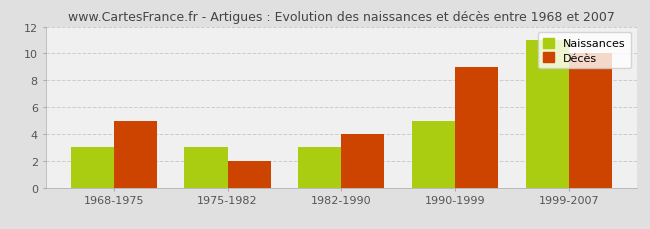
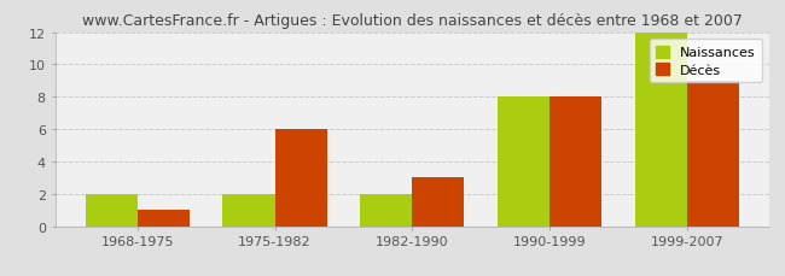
Naissances/1968-1975: 3 -> 2
Décès/1968-1975: 5 -> 1
Naissances/1975-1982: 3 -> 2
Décès/1975-1982: 2 -> 6
Naissances/1982-1990: 3 -> 2
Décès/1982-1990: 4 -> 3
Naissances/1990-1999: 5 -> 8
Décès/1990-1999: 9 -> 8
Naissances/1999-2007: 11 -> 12
Décès/1999-2007: 10 -> 9
